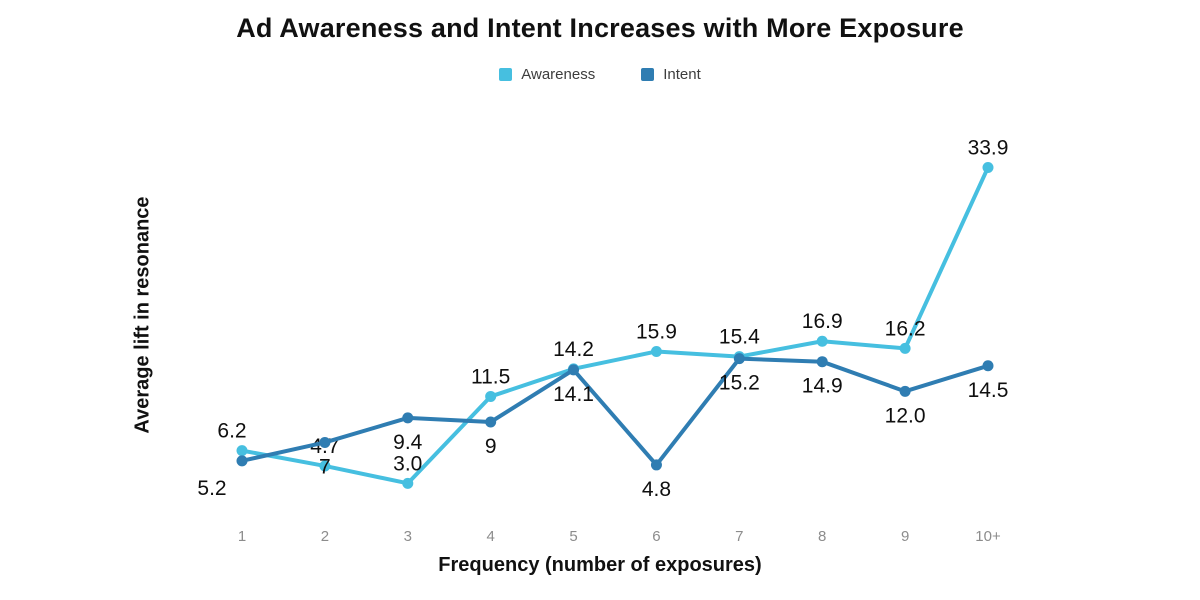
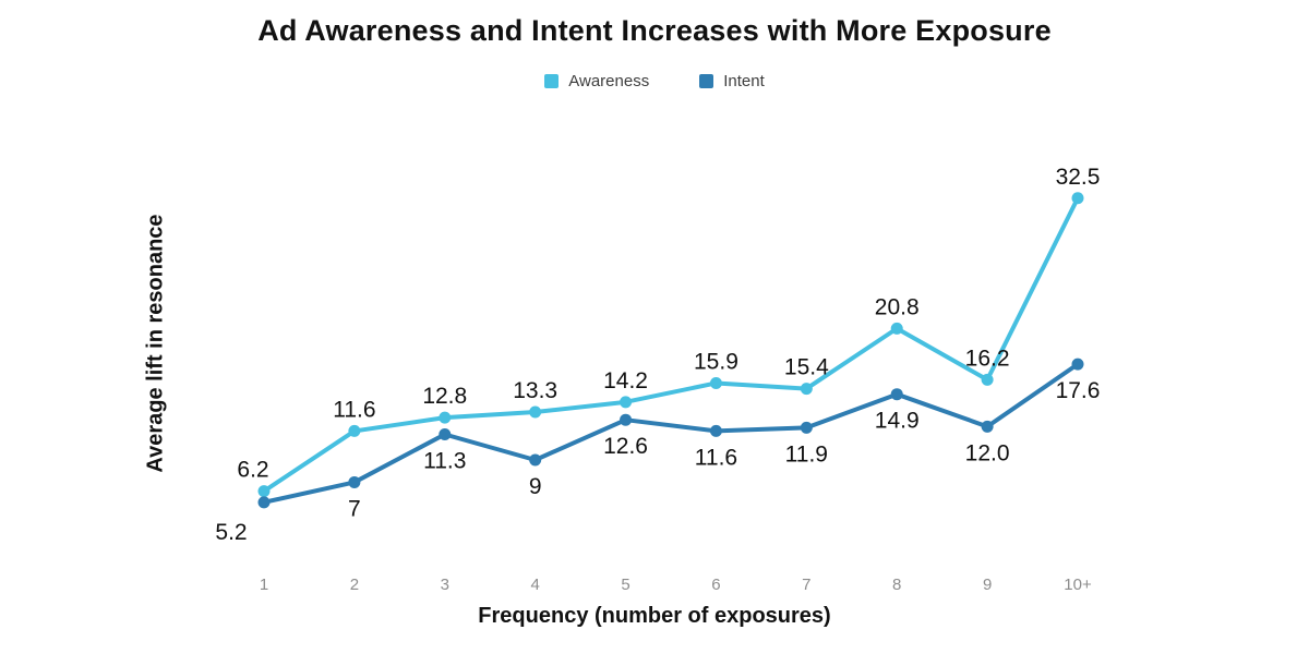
Awareness/2: 4.7 -> 11.6
Awareness/3: 3.0 -> 12.8
Intent/3: 9.4 -> 11.3
Awareness/4: 11.5 -> 13.3
Intent/5: 14.1 -> 12.6
Intent/6: 4.8 -> 11.6
Intent/7: 15.2 -> 11.9
Awareness/8: 16.9 -> 20.8
Awareness/10+: 33.9 -> 32.5
Intent/10+: 14.5 -> 17.6
